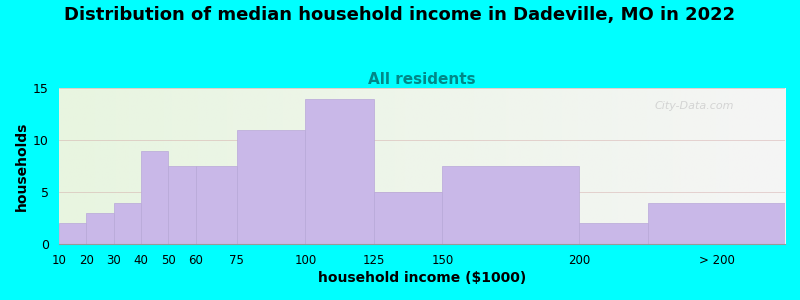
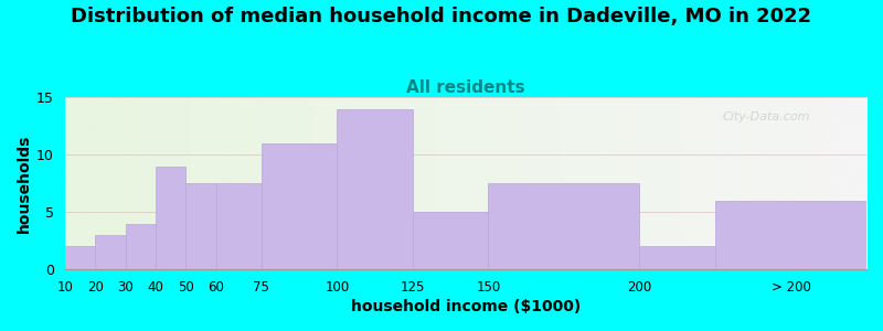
> 200: 4.0 -> 6.0
